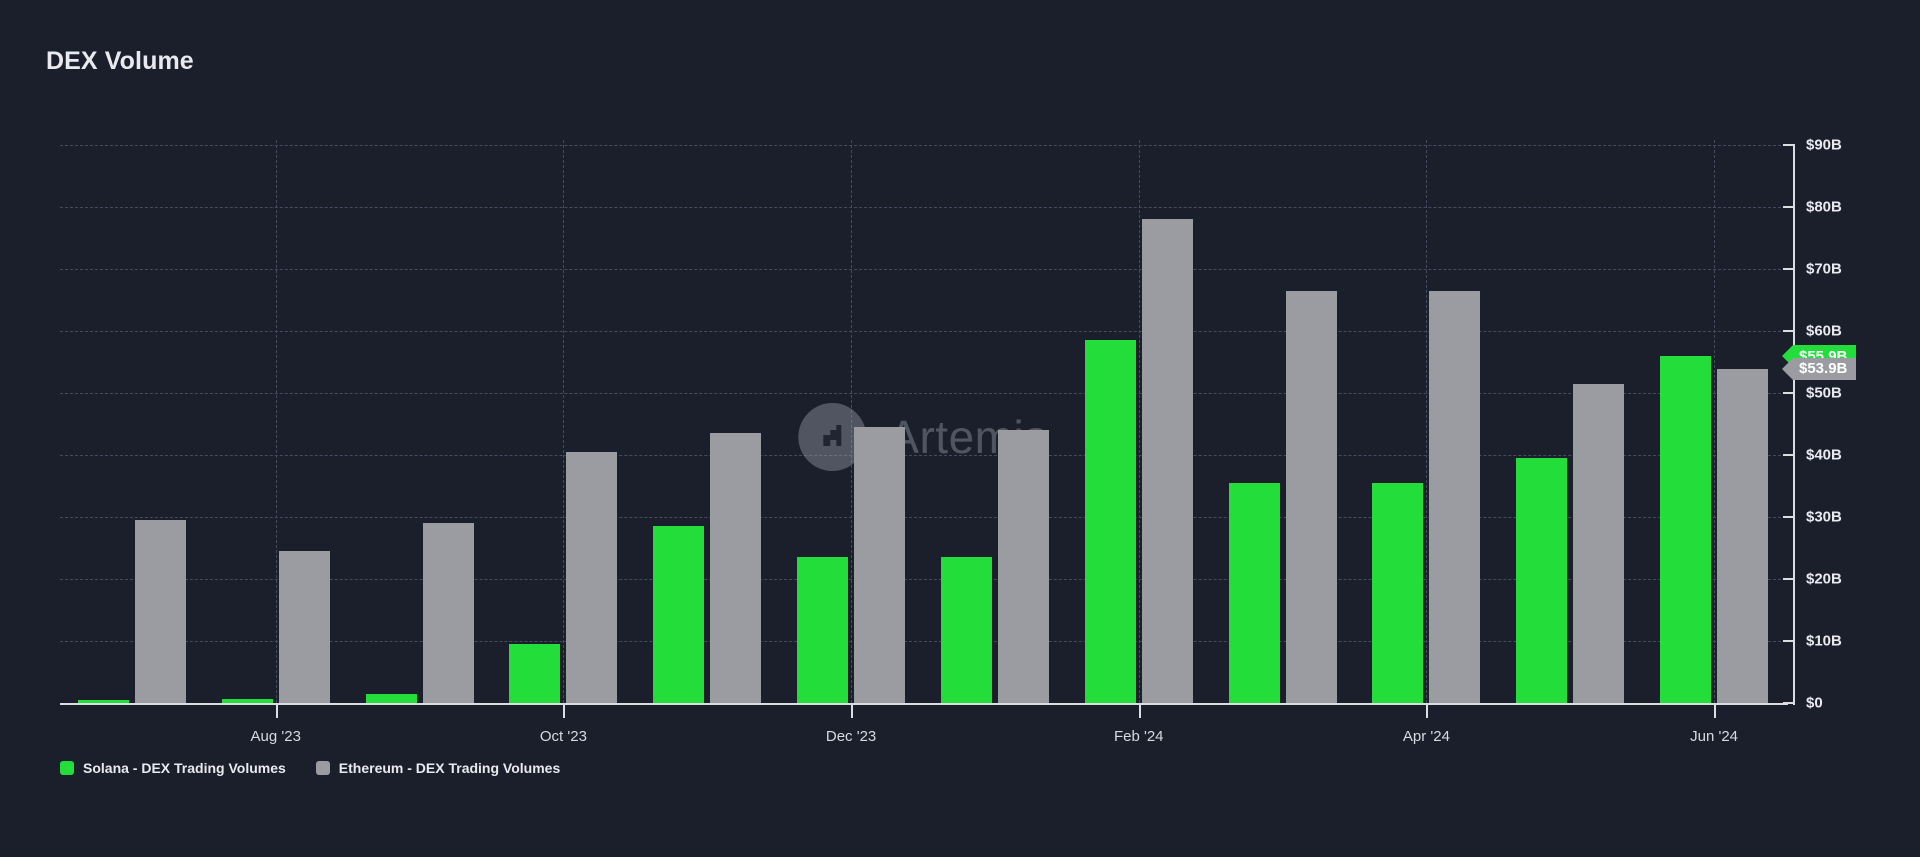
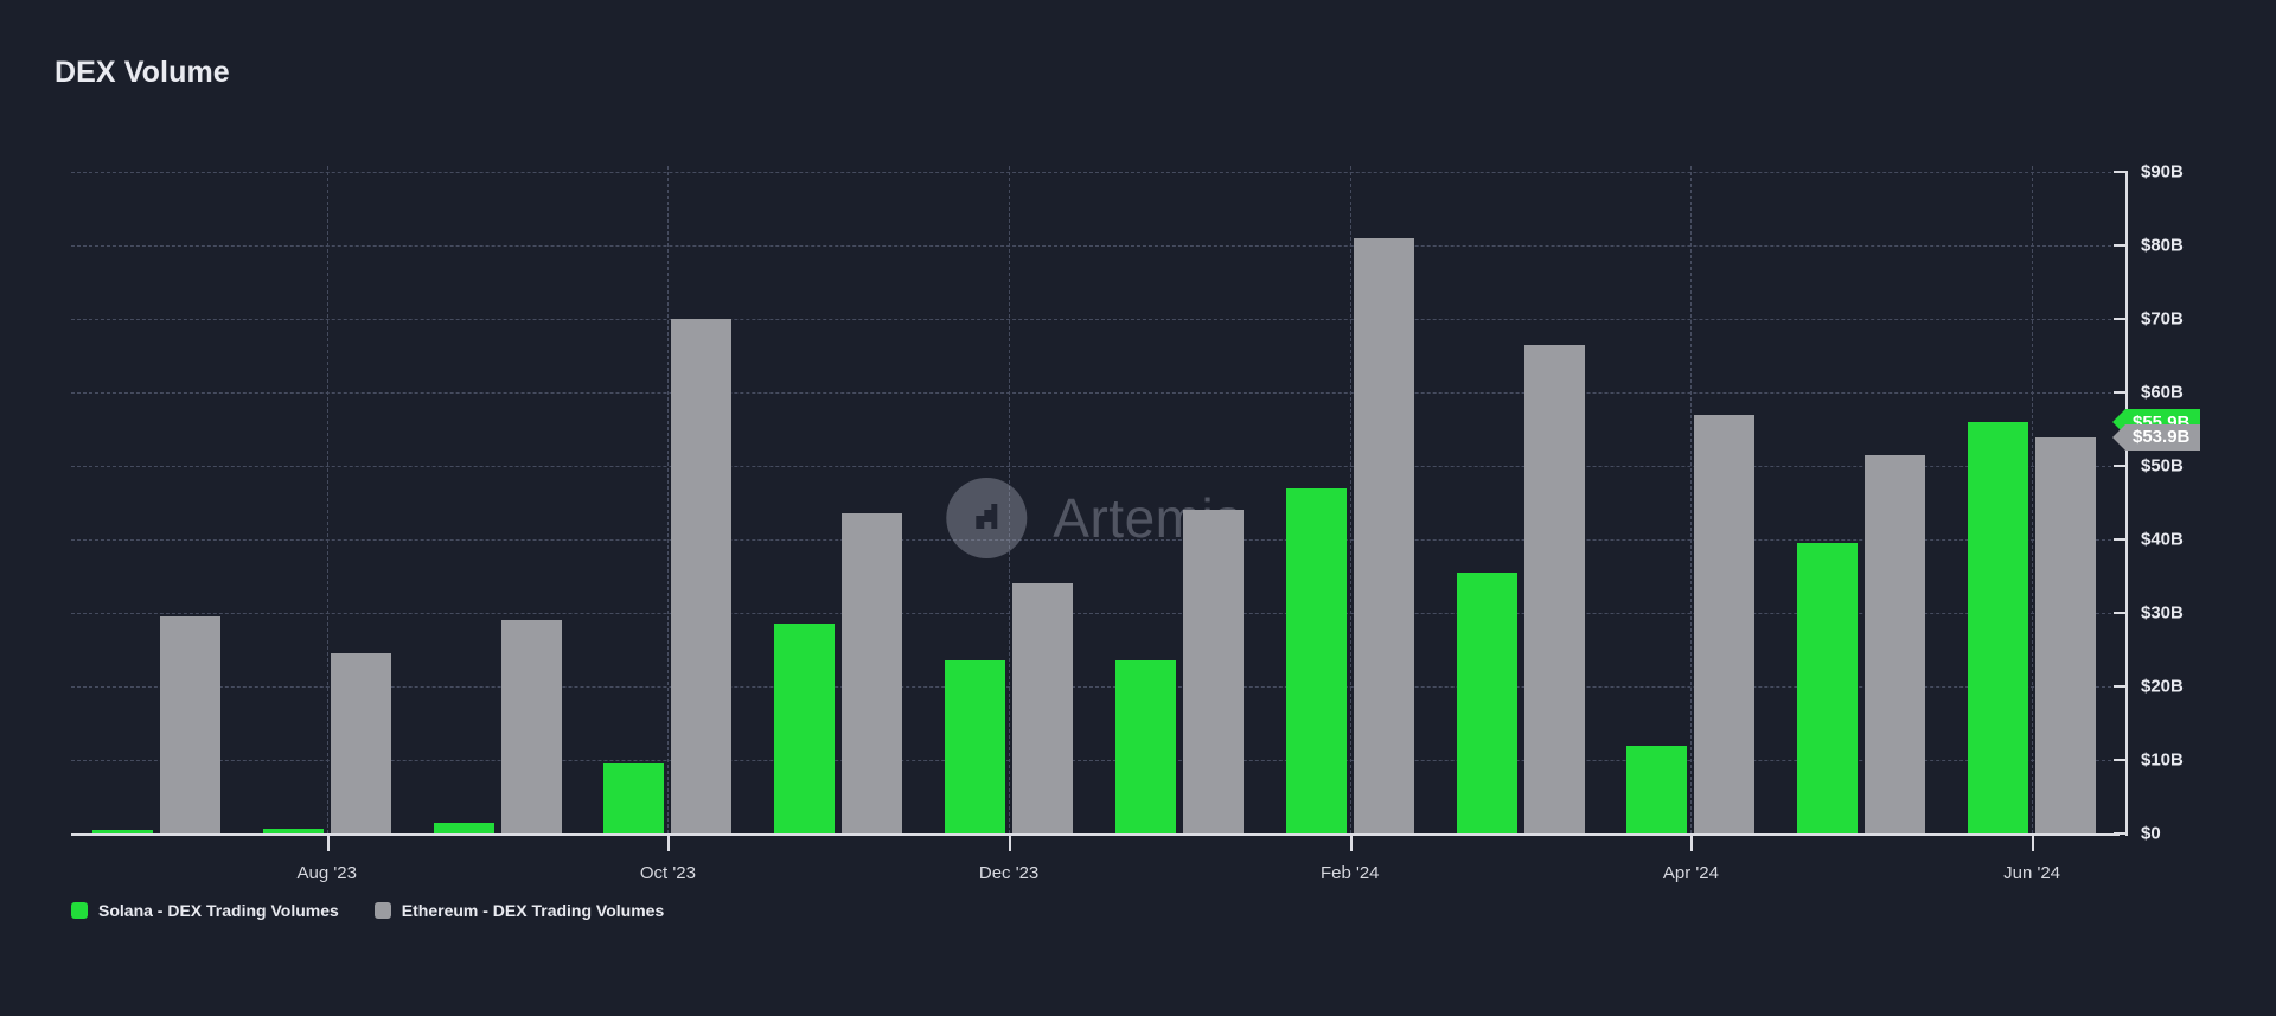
Ethereum - DEX Trading Volumes/Oct '23: $40B -> $70B
Ethereum - DEX Trading Volumes/Dec '23: $44B -> $34B
Solana - DEX Trading Volumes/Feb '24: $58B -> $47B
Ethereum - DEX Trading Volumes/Feb '24: $78B -> $81B
Solana - DEX Trading Volumes/Apr '24: $36B -> $12B
Ethereum - DEX Trading Volumes/Apr '24: $66B -> $57B
